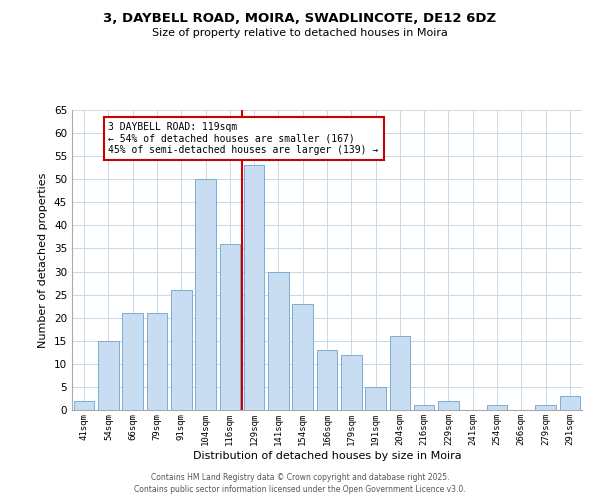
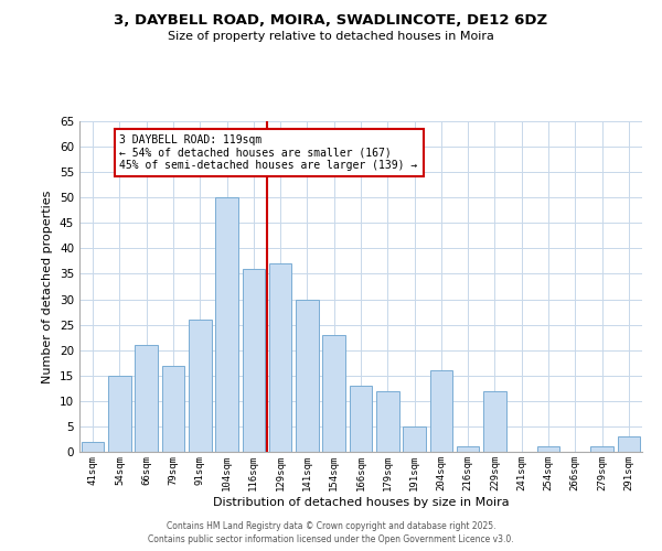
79sqm: 21 -> 17
129sqm: 53 -> 37
229sqm: 2 -> 12
